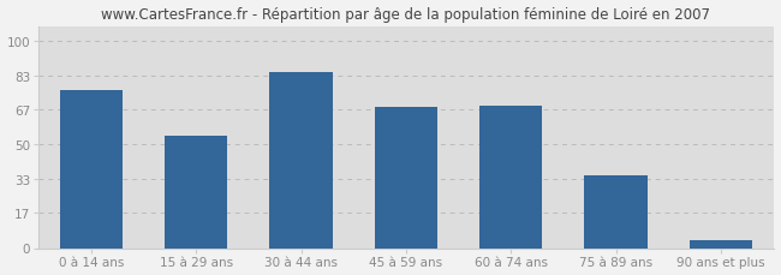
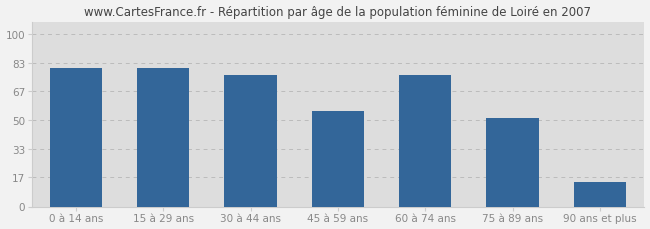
0 à 14 ans: 76 -> 80
15 à 29 ans: 54 -> 80
30 à 44 ans: 85 -> 76
45 à 59 ans: 68 -> 55
60 à 74 ans: 68 -> 76
75 à 89 ans: 35 -> 51
90 ans et plus: 4 -> 14
